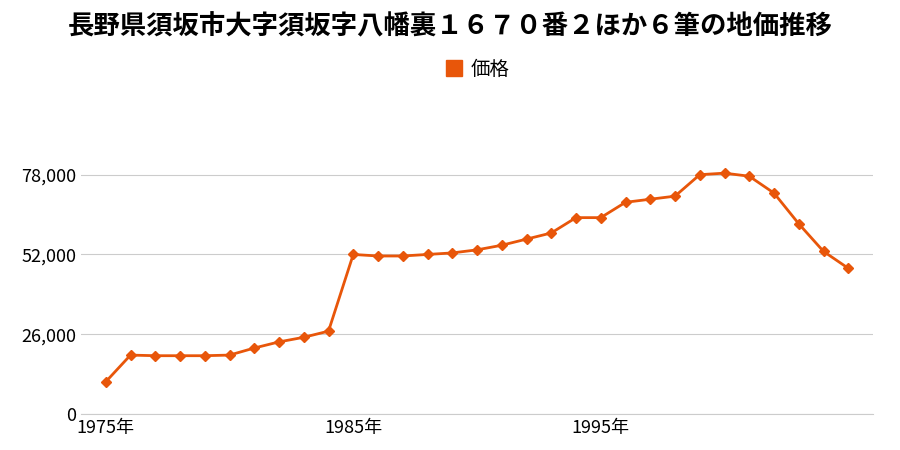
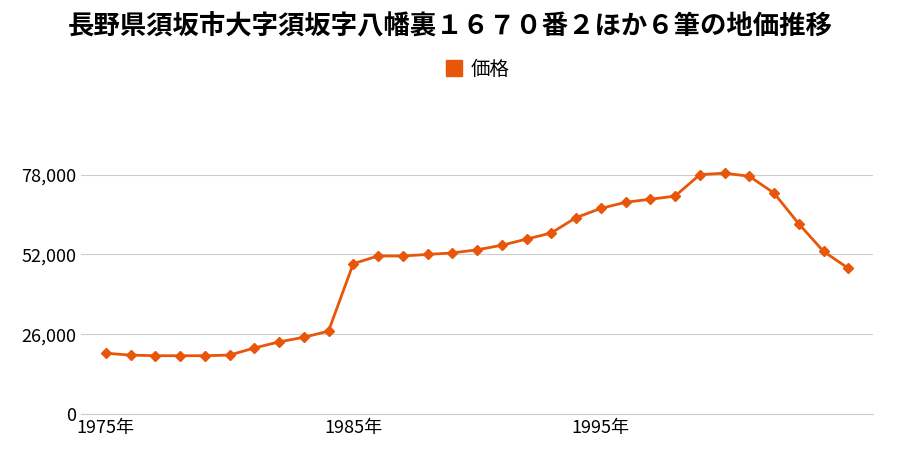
1975年: 10,500 -> 19,800
1985年: 52,000 -> 49,000
1995年: 64,000 -> 67,000
